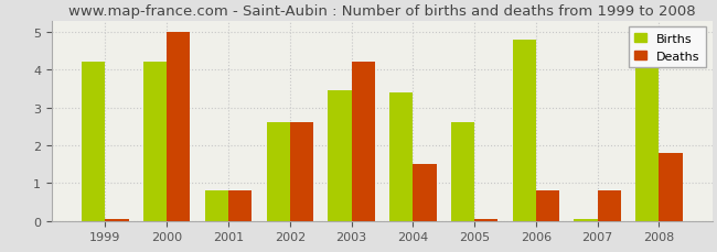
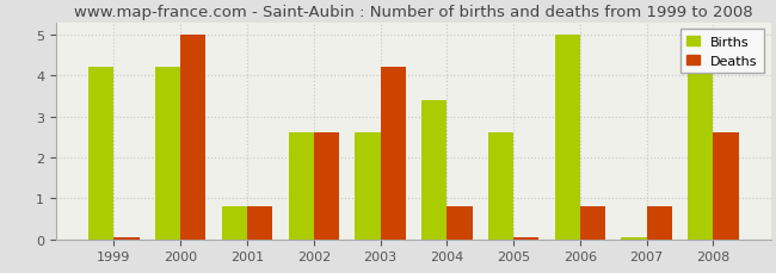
Births/2003: 3.45 -> 2.60
Deaths/2004: 1.50 -> 0.80
Births/2006: 4.80 -> 5.00
Deaths/2008: 1.80 -> 2.60
